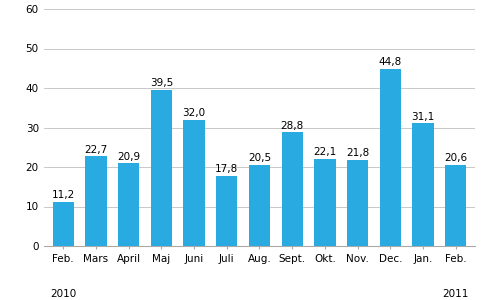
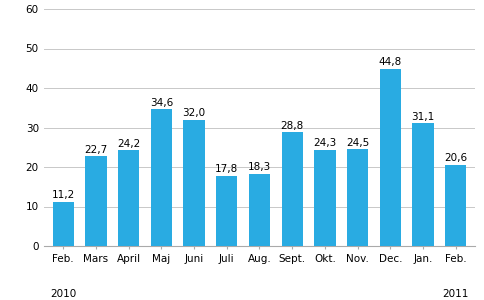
April: 20,9 -> 24,2
Maj: 39,5 -> 34,6
Aug.: 20,5 -> 18,3
Okt.: 22,1 -> 24,3
Nov.: 21,8 -> 24,5
